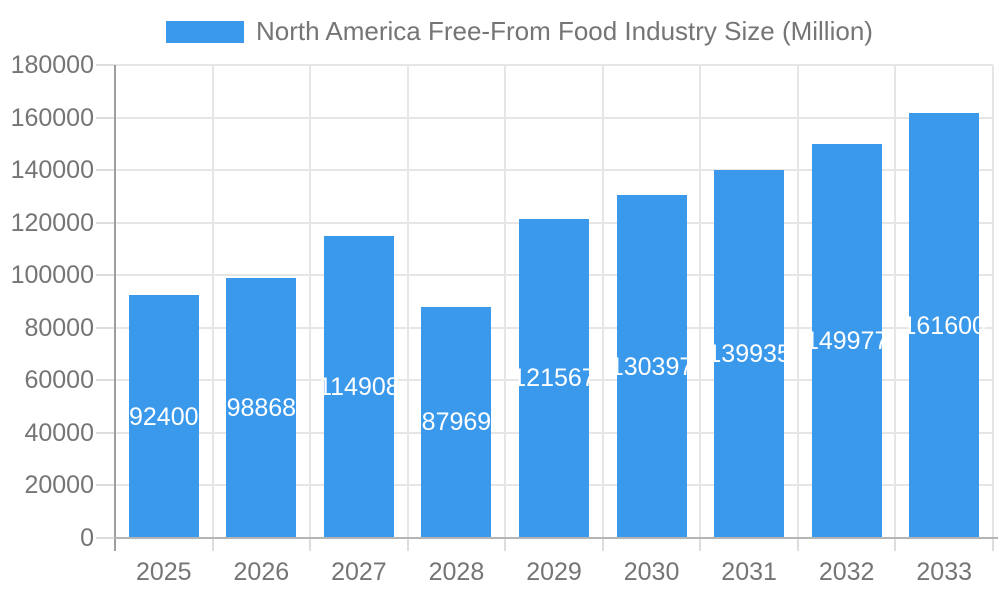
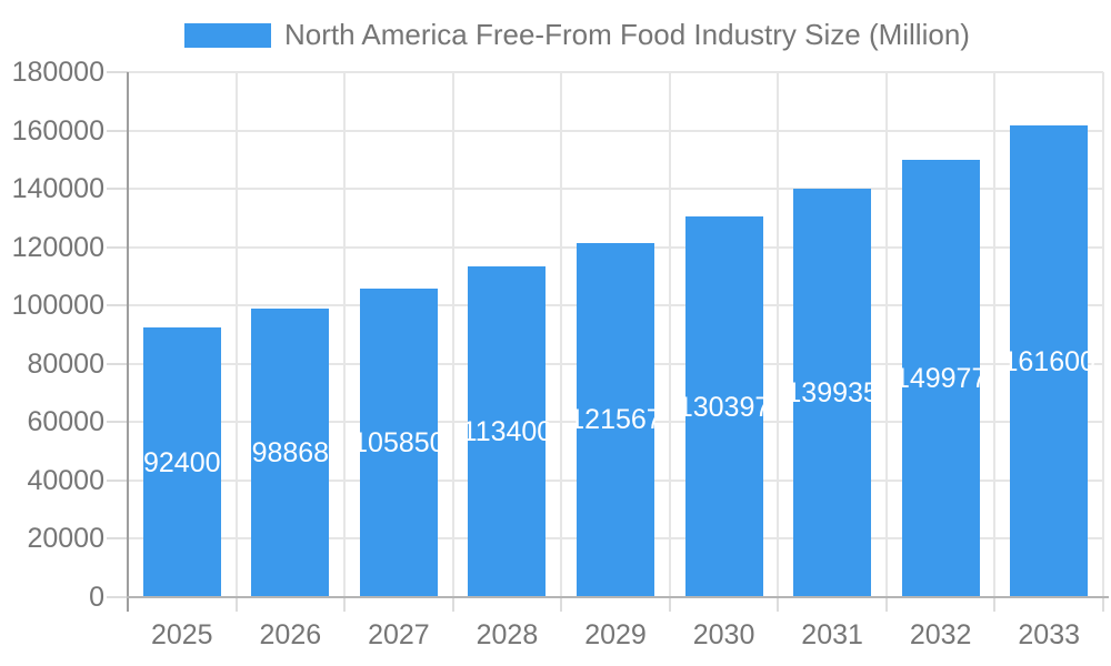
2027: 114908 -> 105850
2028: 87969 -> 113400
